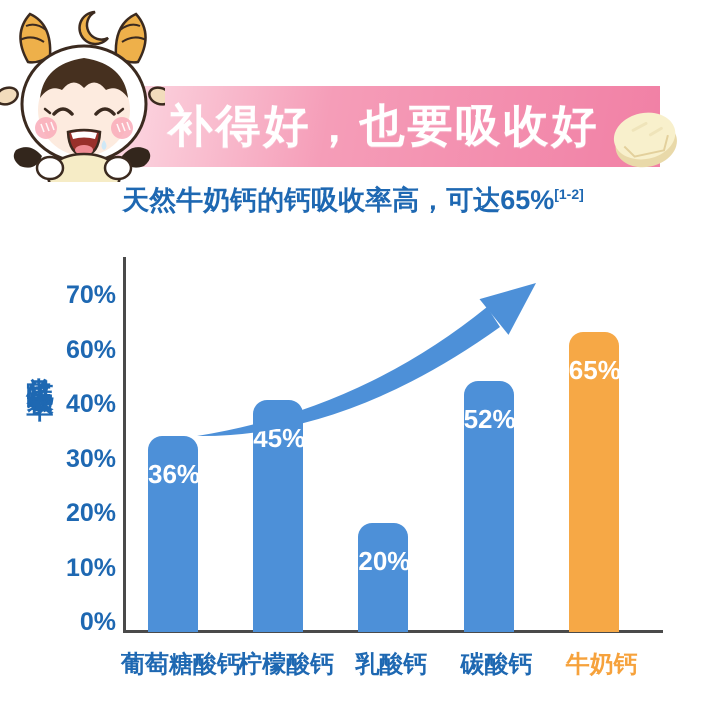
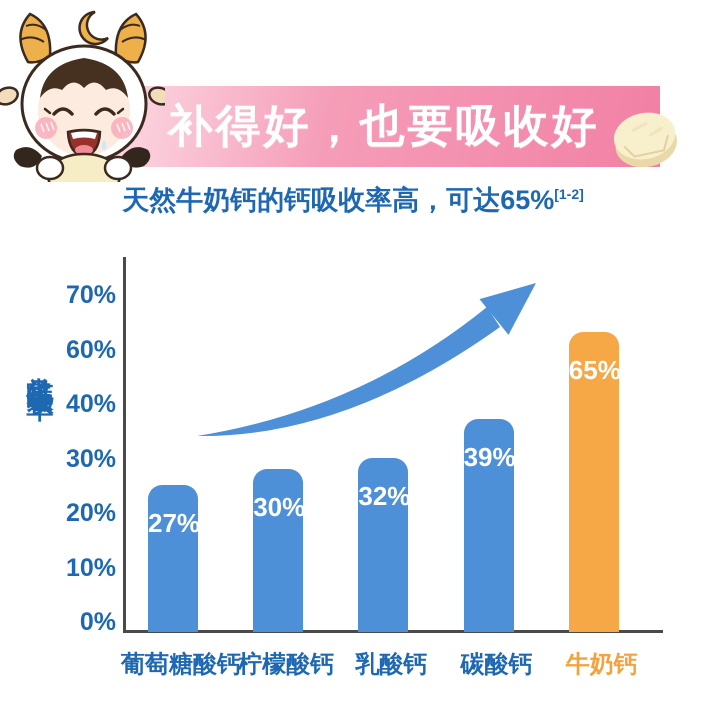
葡萄糖酸钙: 36% -> 27%
柠檬酸钙: 45% -> 30%
乳酸钙: 20% -> 32%
碳酸钙: 52% -> 39%
